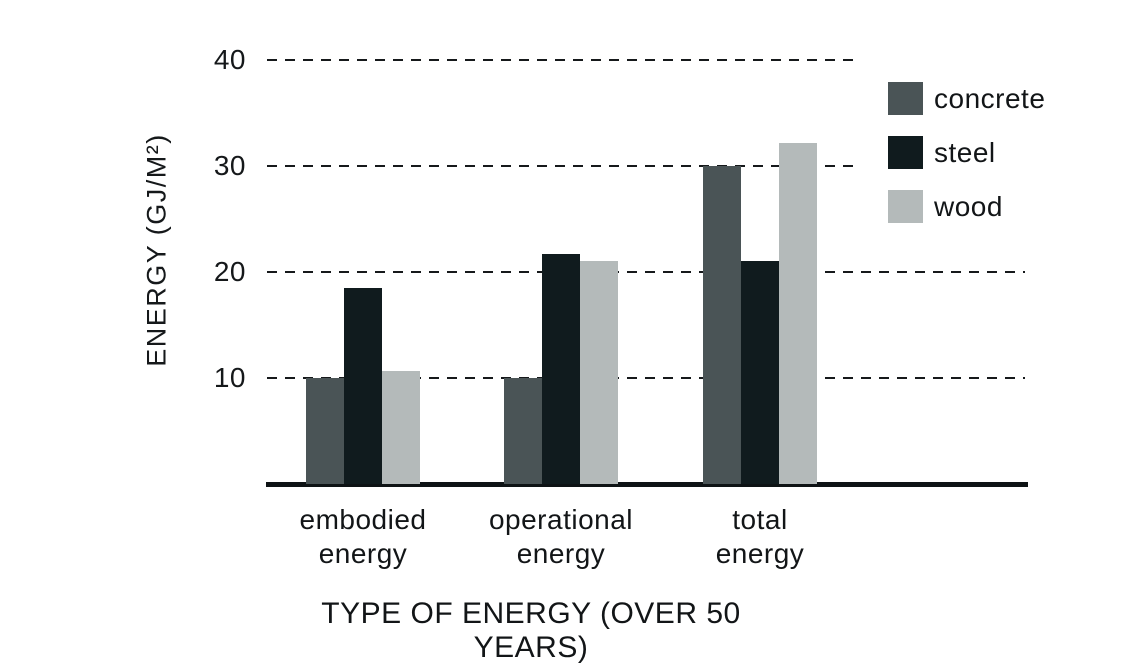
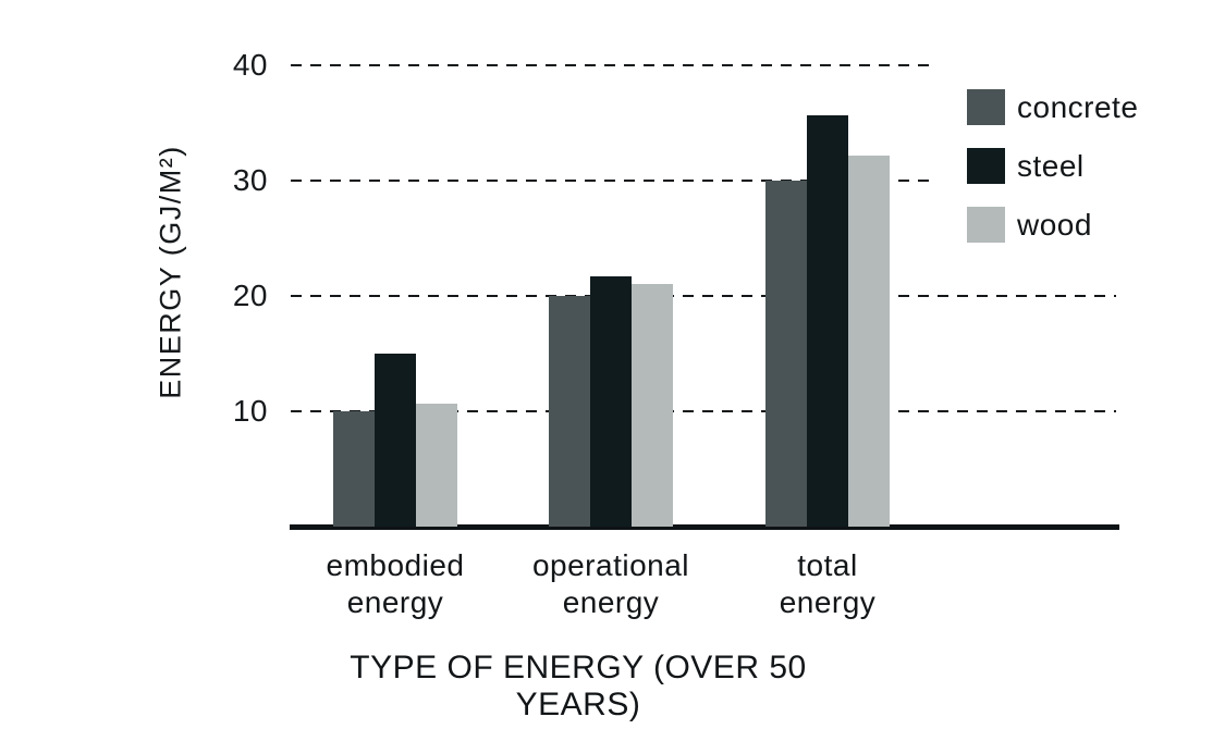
steel/embodied energy: 18.5 -> 15.0
concrete/operational energy: 10 -> 20
steel/total energy: 21.0 -> 35.7
